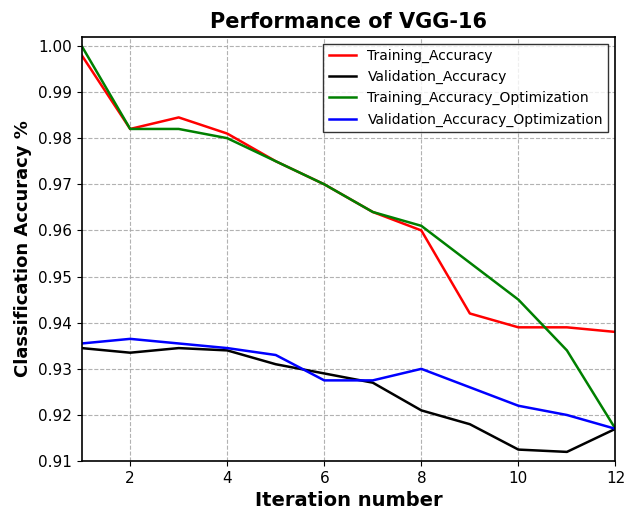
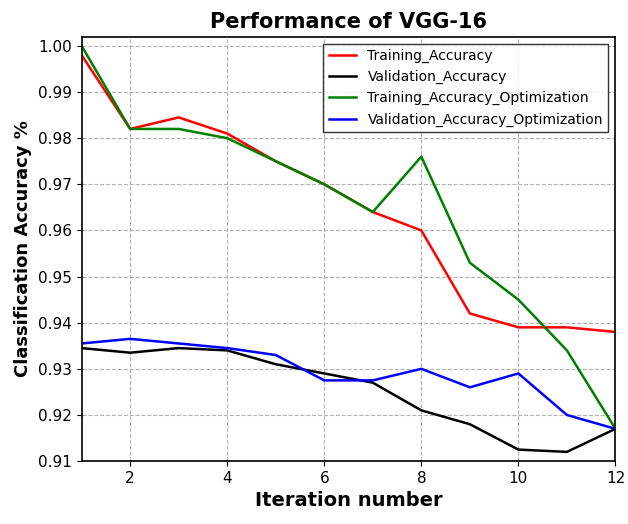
Training_Accuracy_Optimization/8: 0.961 -> 0.976
Validation_Accuracy_Optimization/10: 0.9220 -> 0.9290
